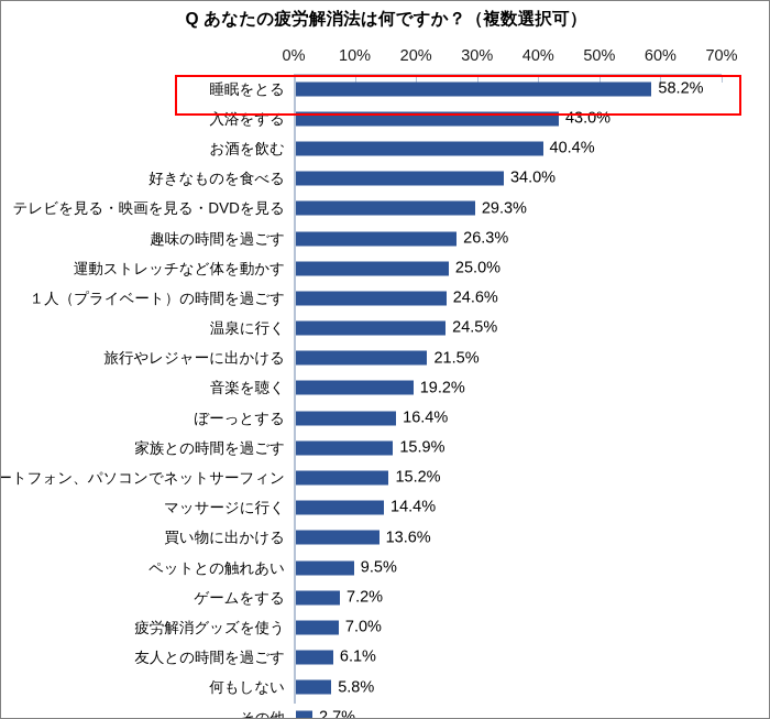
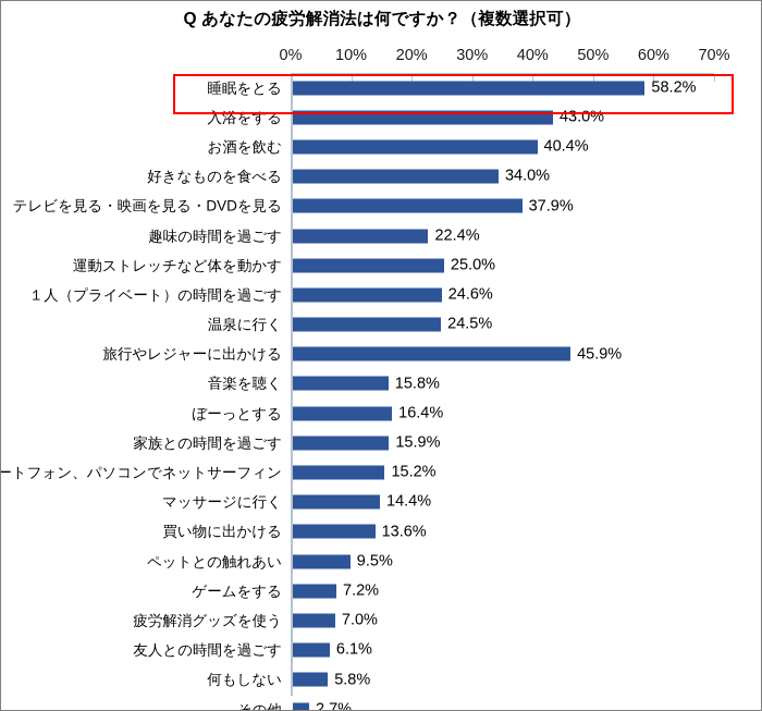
テレビを見る・映画を見る・DVDを見る: 29.3% -> 37.9%
趣味の時間を過ごす: 26.3% -> 22.4%
旅行やレジャーに出かける: 21.5% -> 45.9%
音楽を聴く: 19.2% -> 15.8%
